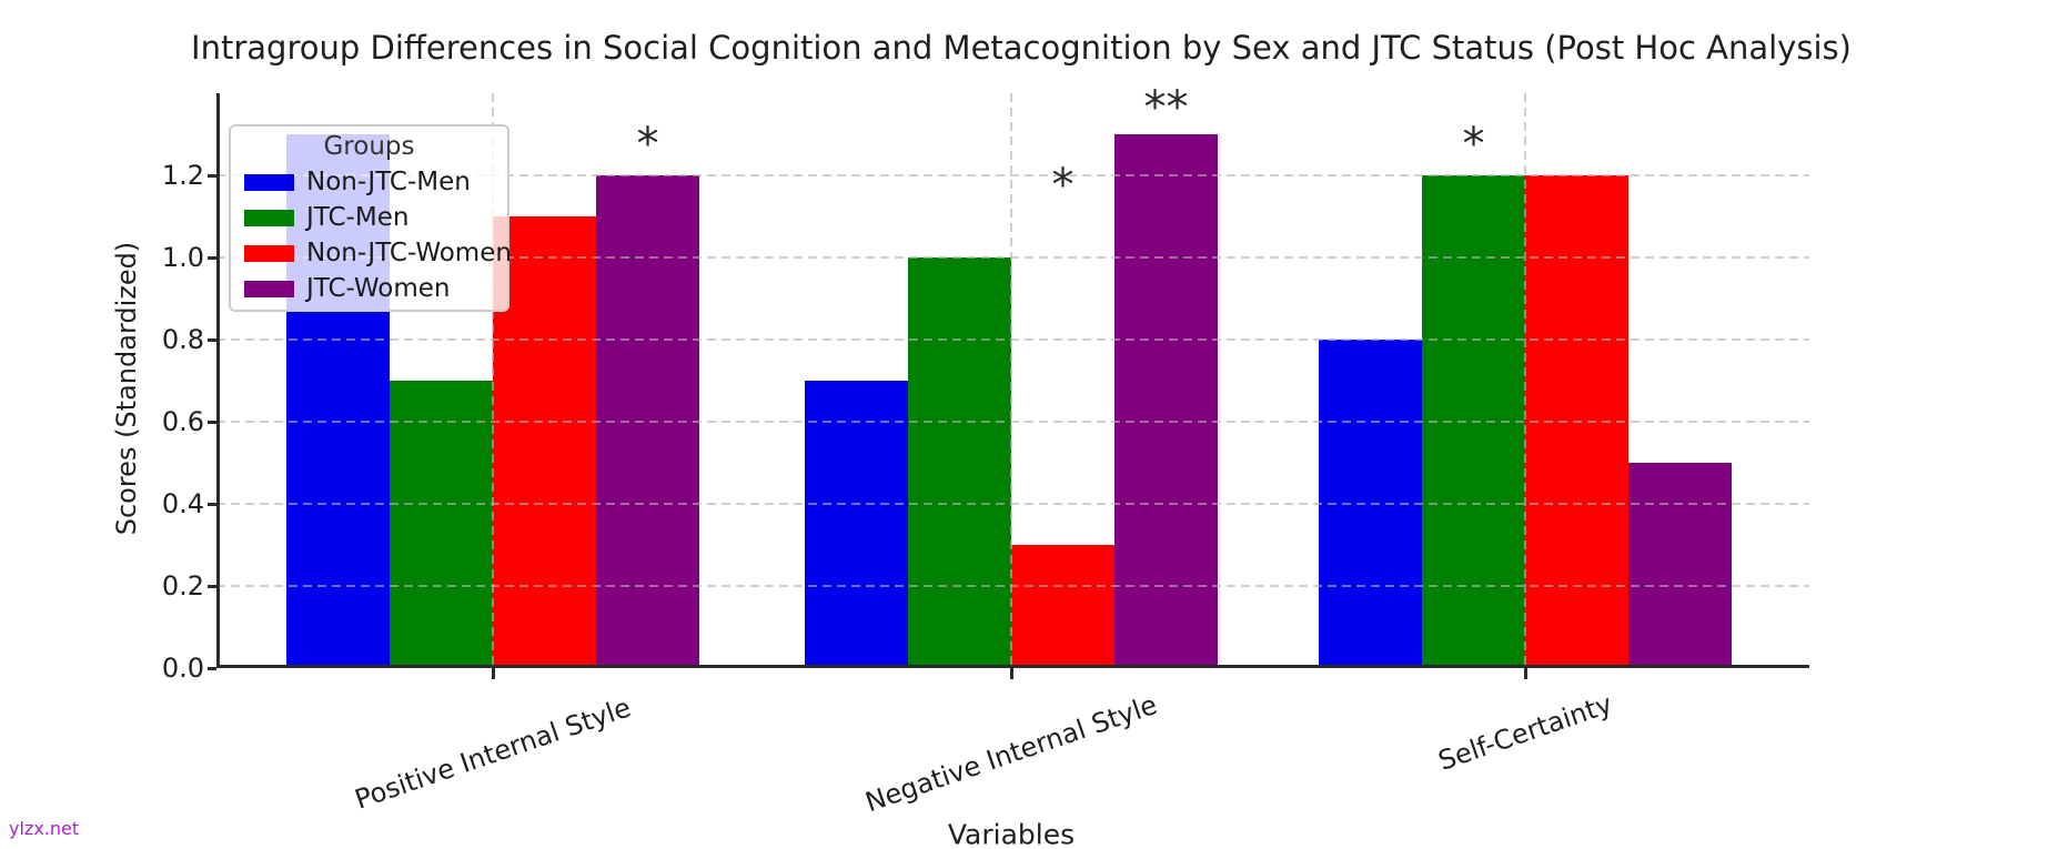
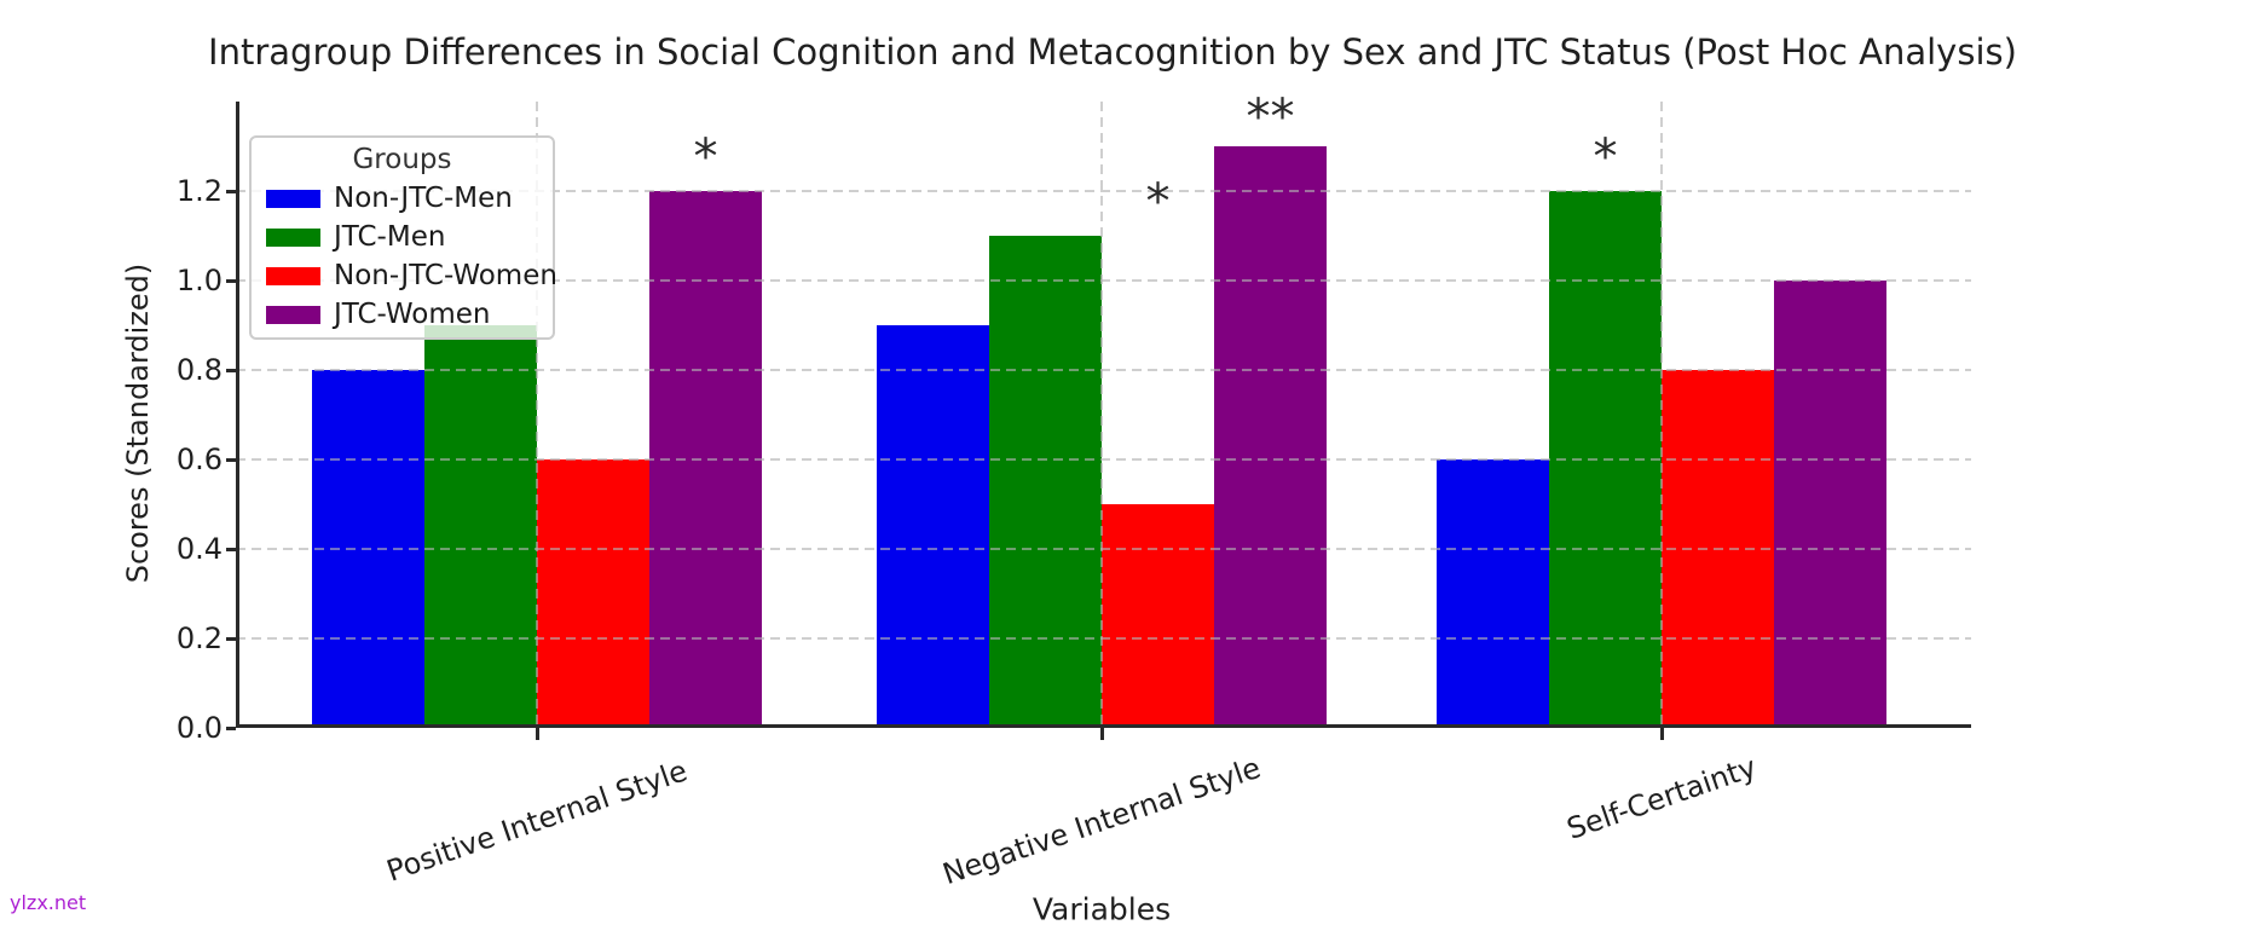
Non-JTC-Men/Positive Internal Style: 1.3 -> 0.8
JTC-Men/Positive Internal Style: 0.7 -> 0.9
Non-JTC-Women/Positive Internal Style: 1.1 -> 0.6
Non-JTC-Men/Negative Internal Style: 0.7 -> 0.9
JTC-Men/Negative Internal Style: 1.0 -> 1.1
Non-JTC-Women/Negative Internal Style: 0.3 -> 0.5
Non-JTC-Men/Self-Certainty: 0.8 -> 0.6
Non-JTC-Women/Self-Certainty: 1.2 -> 0.8
JTC-Women/Self-Certainty: 0.5 -> 1.0
